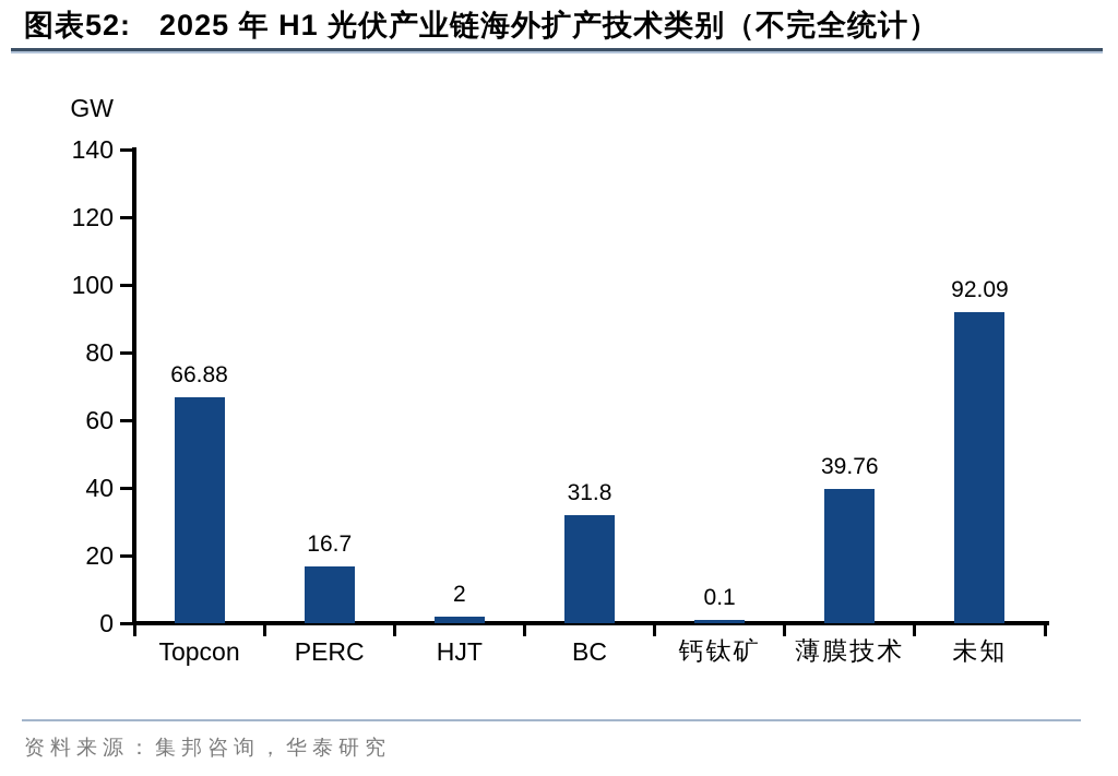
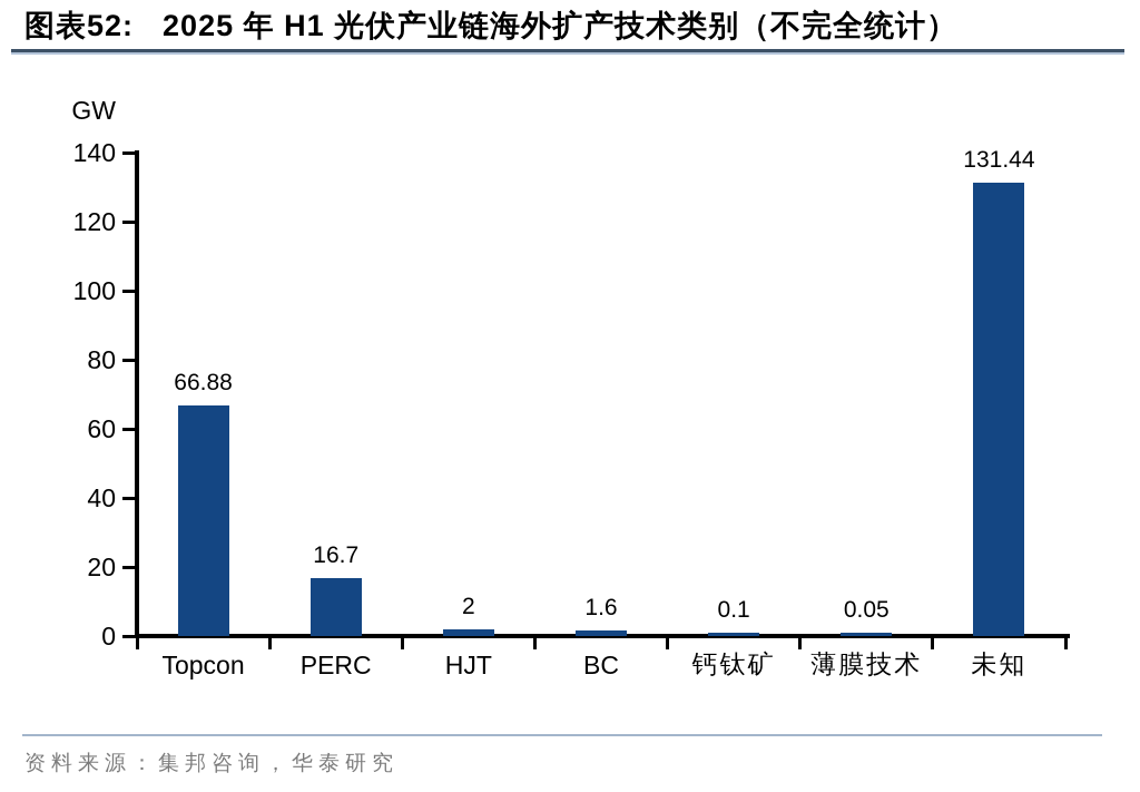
BC: 31.8 -> 1.6
薄膜技术: 39.76 -> 0.05
未知: 92.09 -> 131.44
